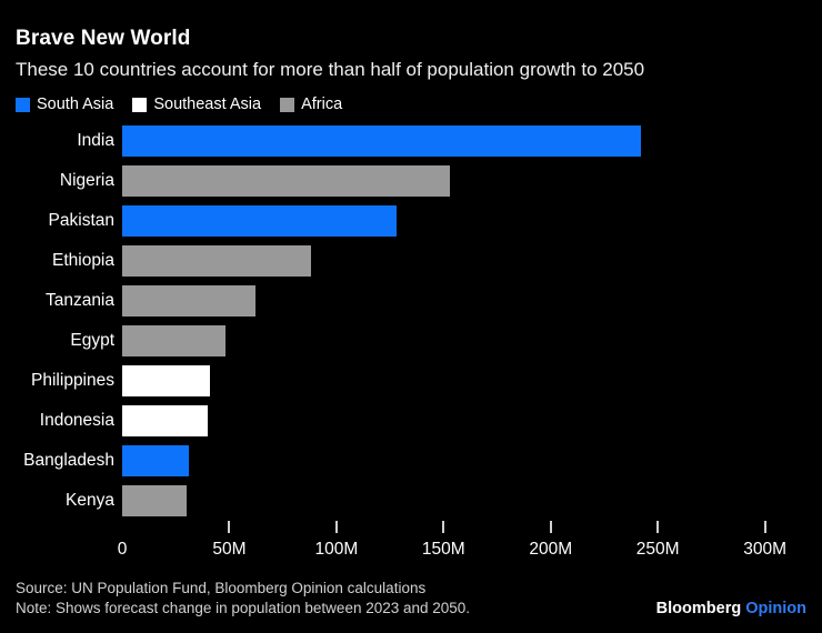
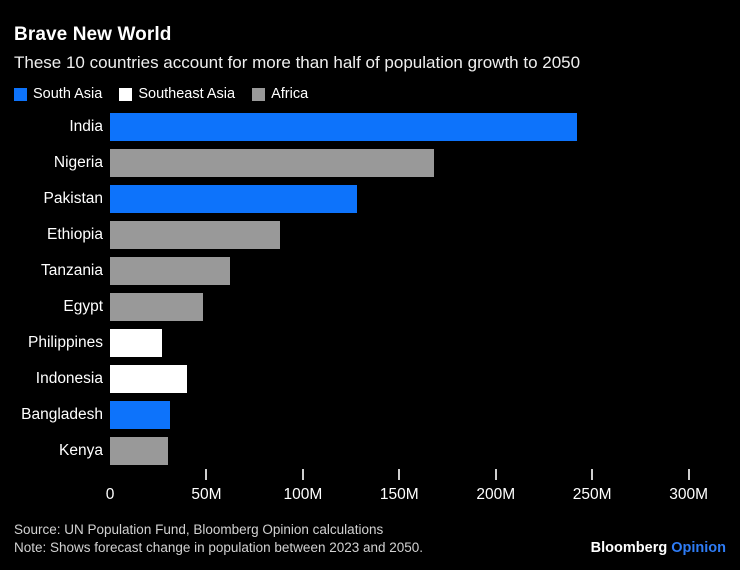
Nigeria: 153M -> 168M
Philippines: 41M -> 27M
